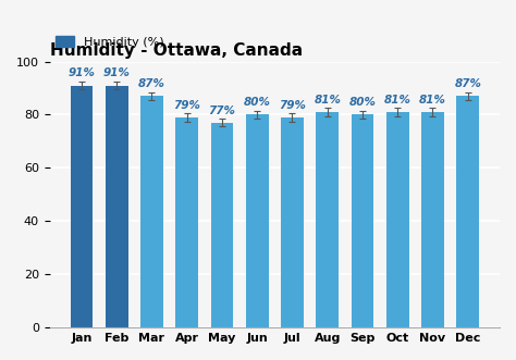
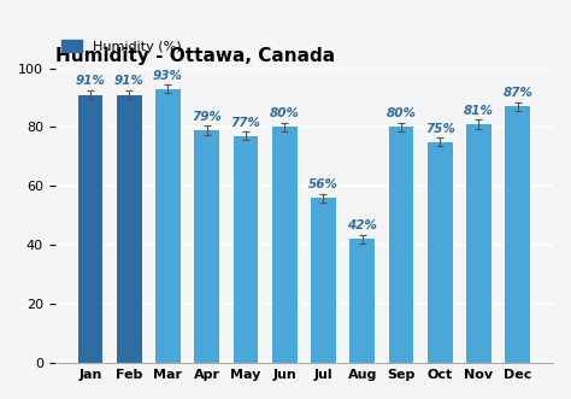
Mar: 87% -> 93%
Jul: 79% -> 56%
Aug: 81% -> 42%
Oct: 81% -> 75%
